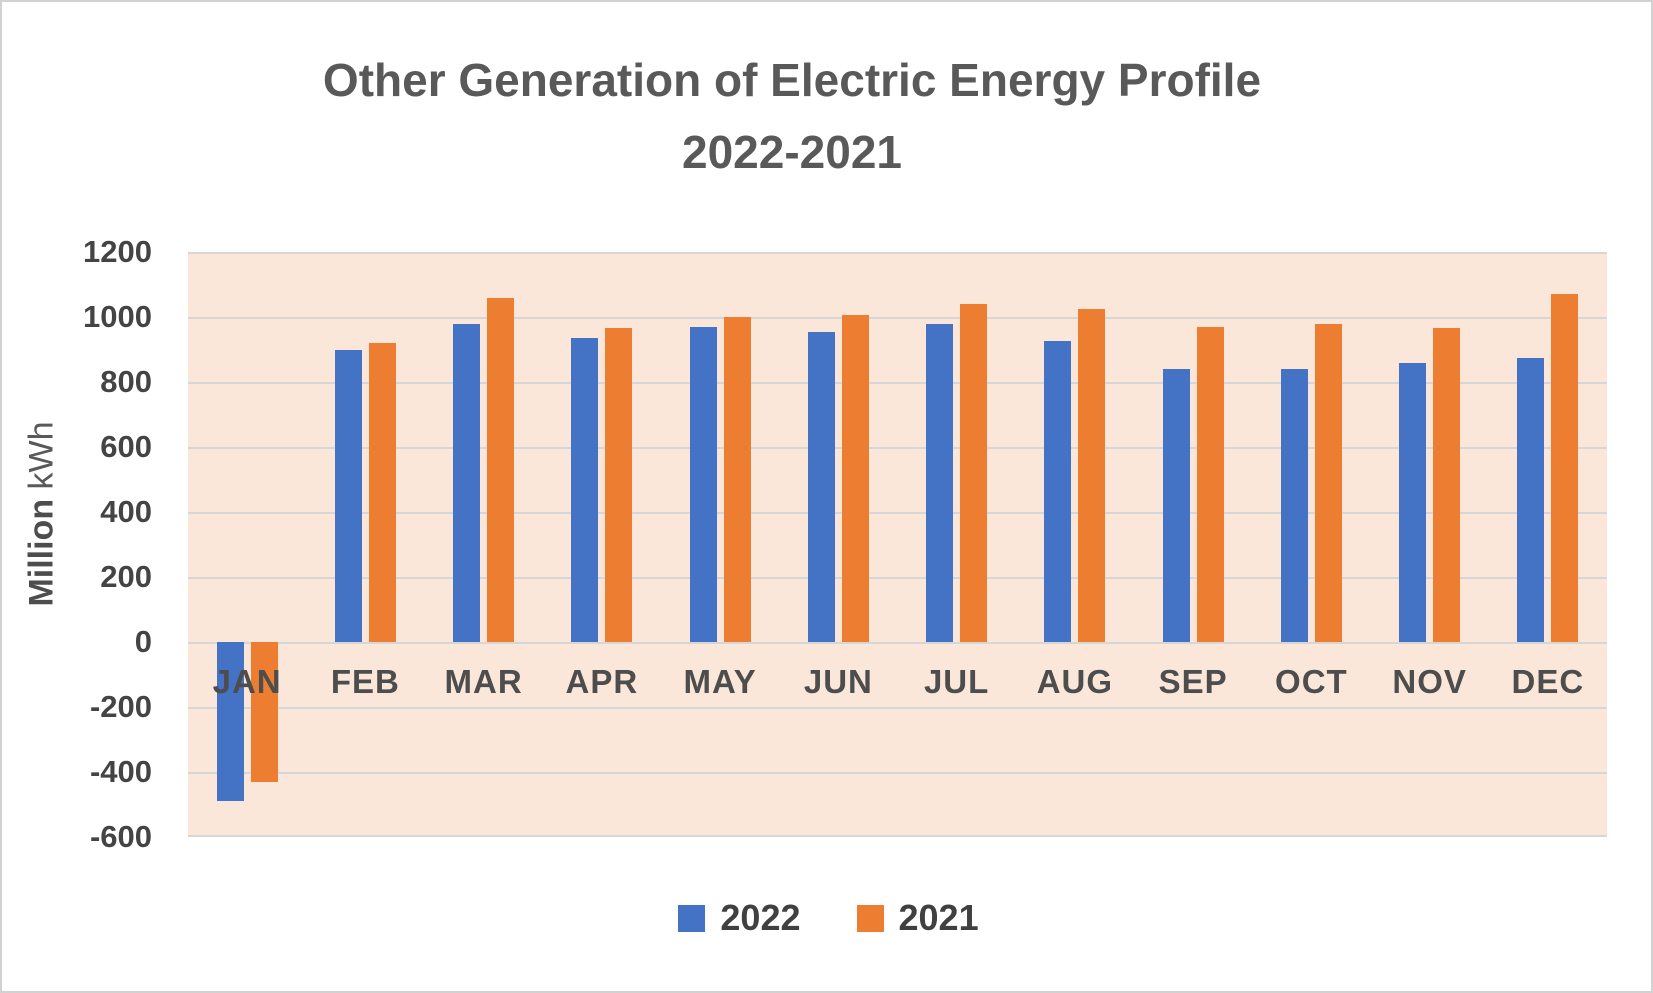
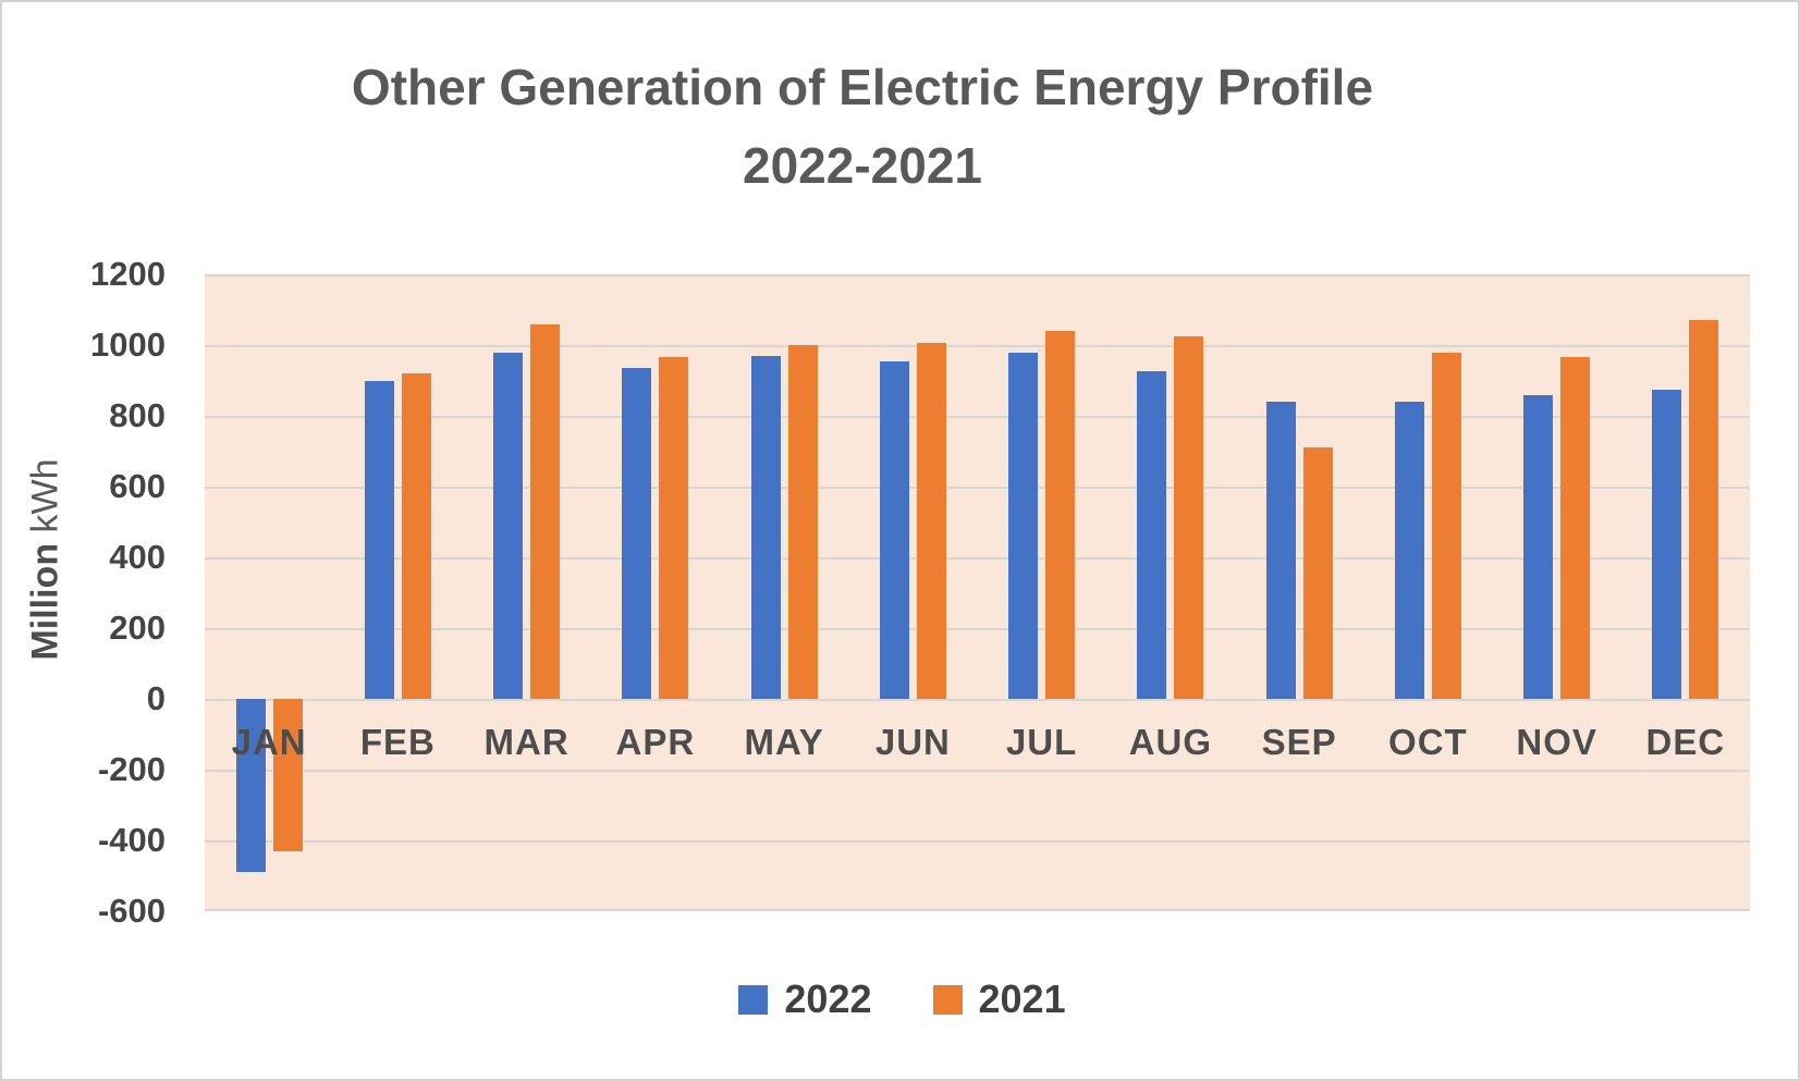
2021/SEP: 970 -> 710
